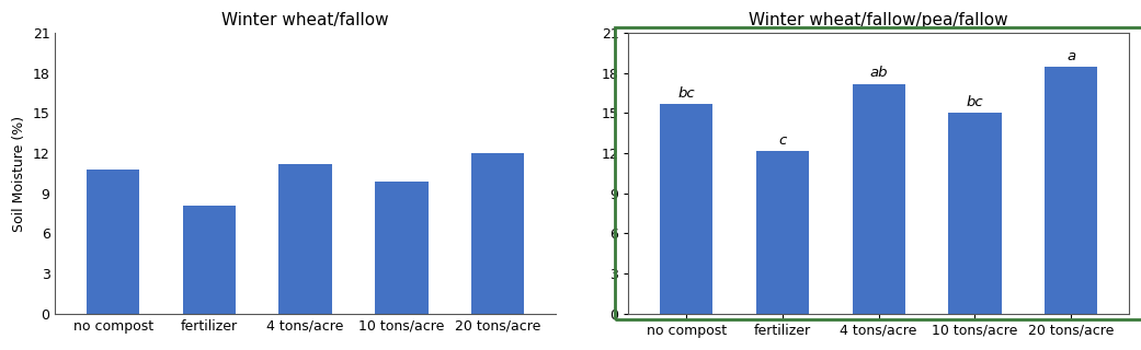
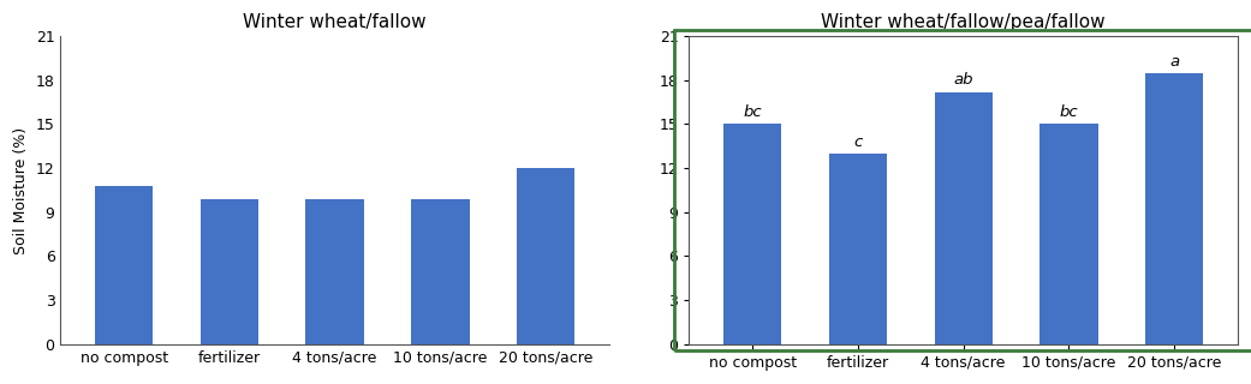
Winter wheat/fallow/fertilizer: 8.1 -> 9.9
Winter wheat/fallow/4 tons/acre: 11.2 -> 9.9
Winter wheat/fallow/pea/fallow/no compost: 15.7 -> 15.0
Winter wheat/fallow/pea/fallow/fertilizer: 12.2 -> 13.0
